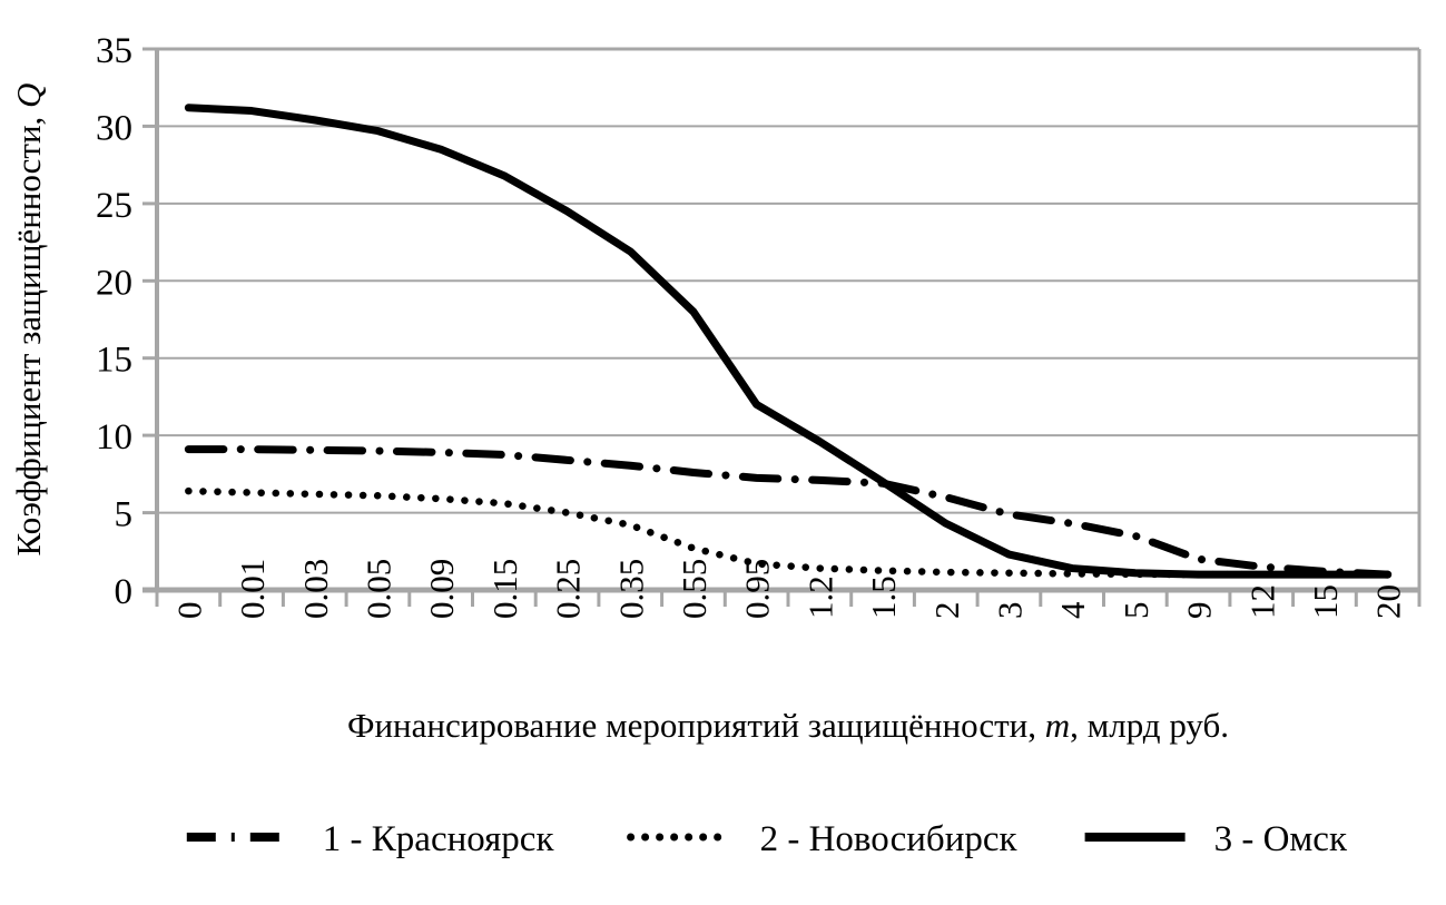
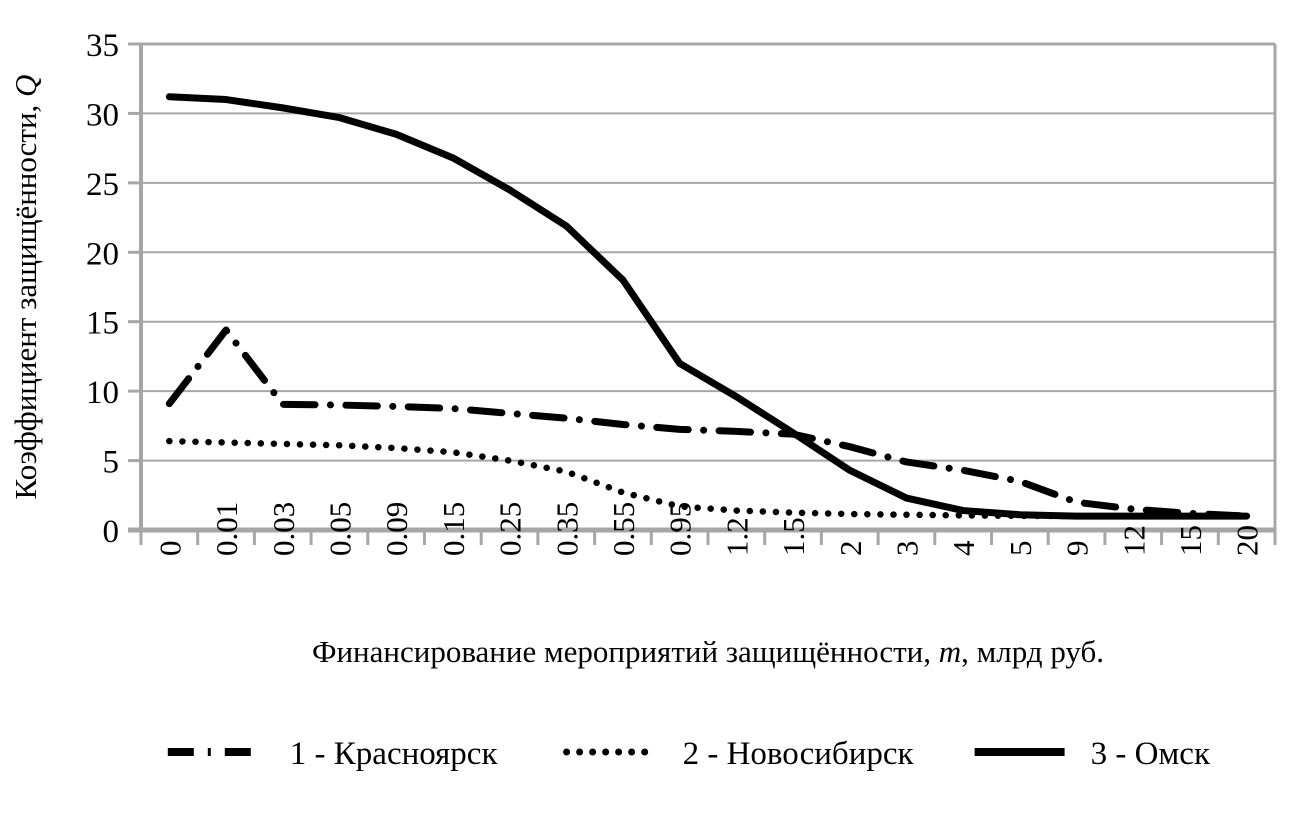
1 - Красноярск/0.01: 9.1 -> 14.4
